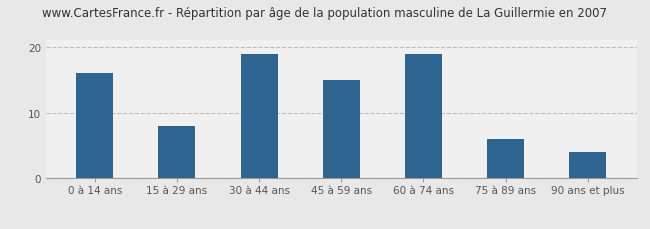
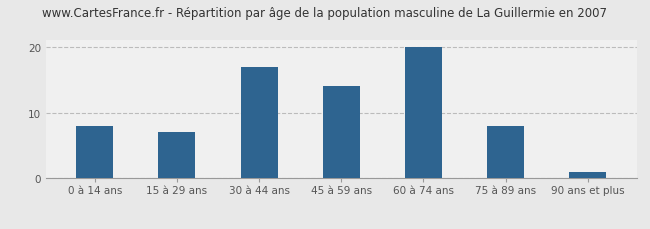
0 à 14 ans: 16 -> 8
15 à 29 ans: 8 -> 7
30 à 44 ans: 19 -> 17
45 à 59 ans: 15 -> 14
60 à 74 ans: 19 -> 20
75 à 89 ans: 6 -> 8
90 ans et plus: 4 -> 1
